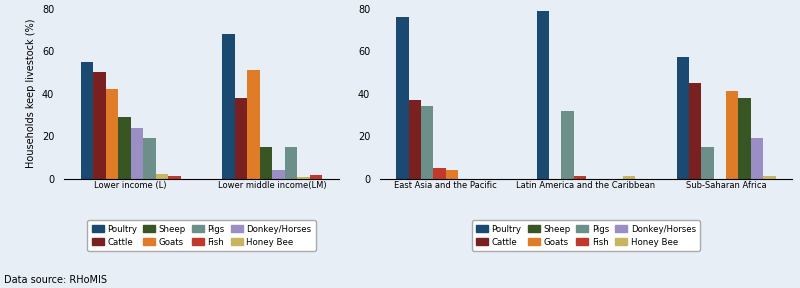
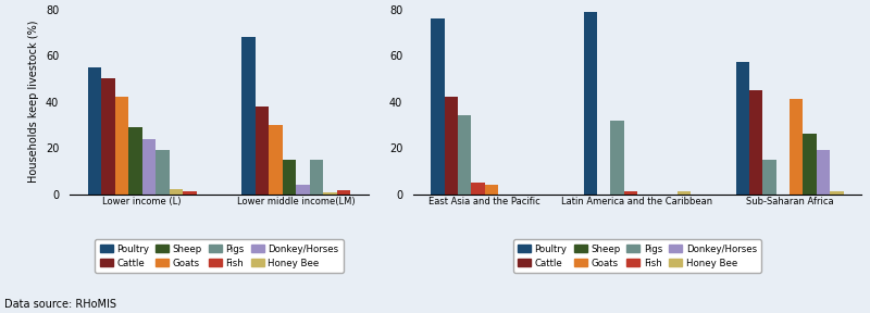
Goats/Lower middle income(LM): 51 -> 30
Cattle/East Asia and the Pacific: 37 -> 42
Sheep/Sub-Saharan Africa: 38 -> 26
